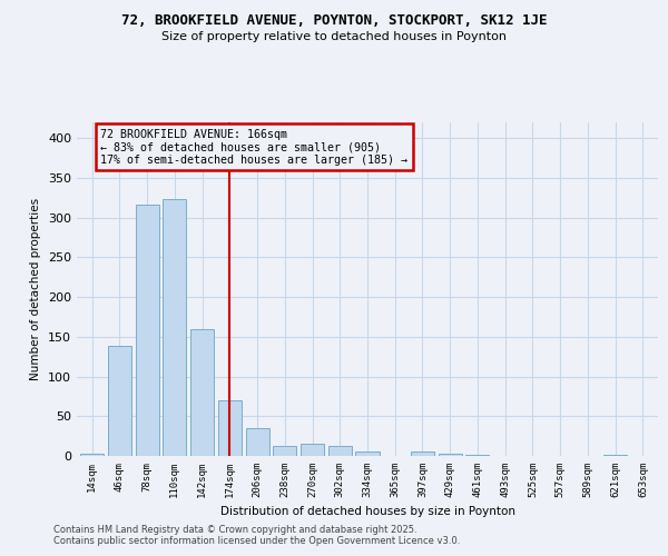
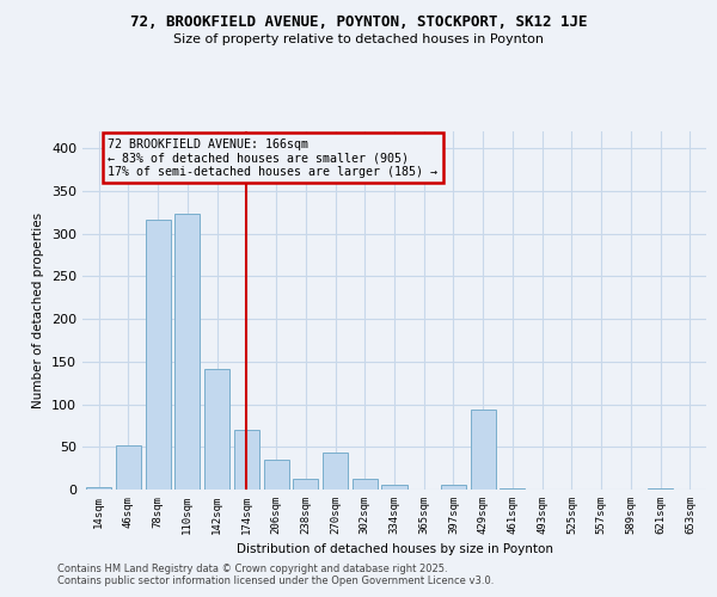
46sqm: 138 -> 52
142sqm: 160 -> 142
270sqm: 15 -> 44
429sqm: 3 -> 94
